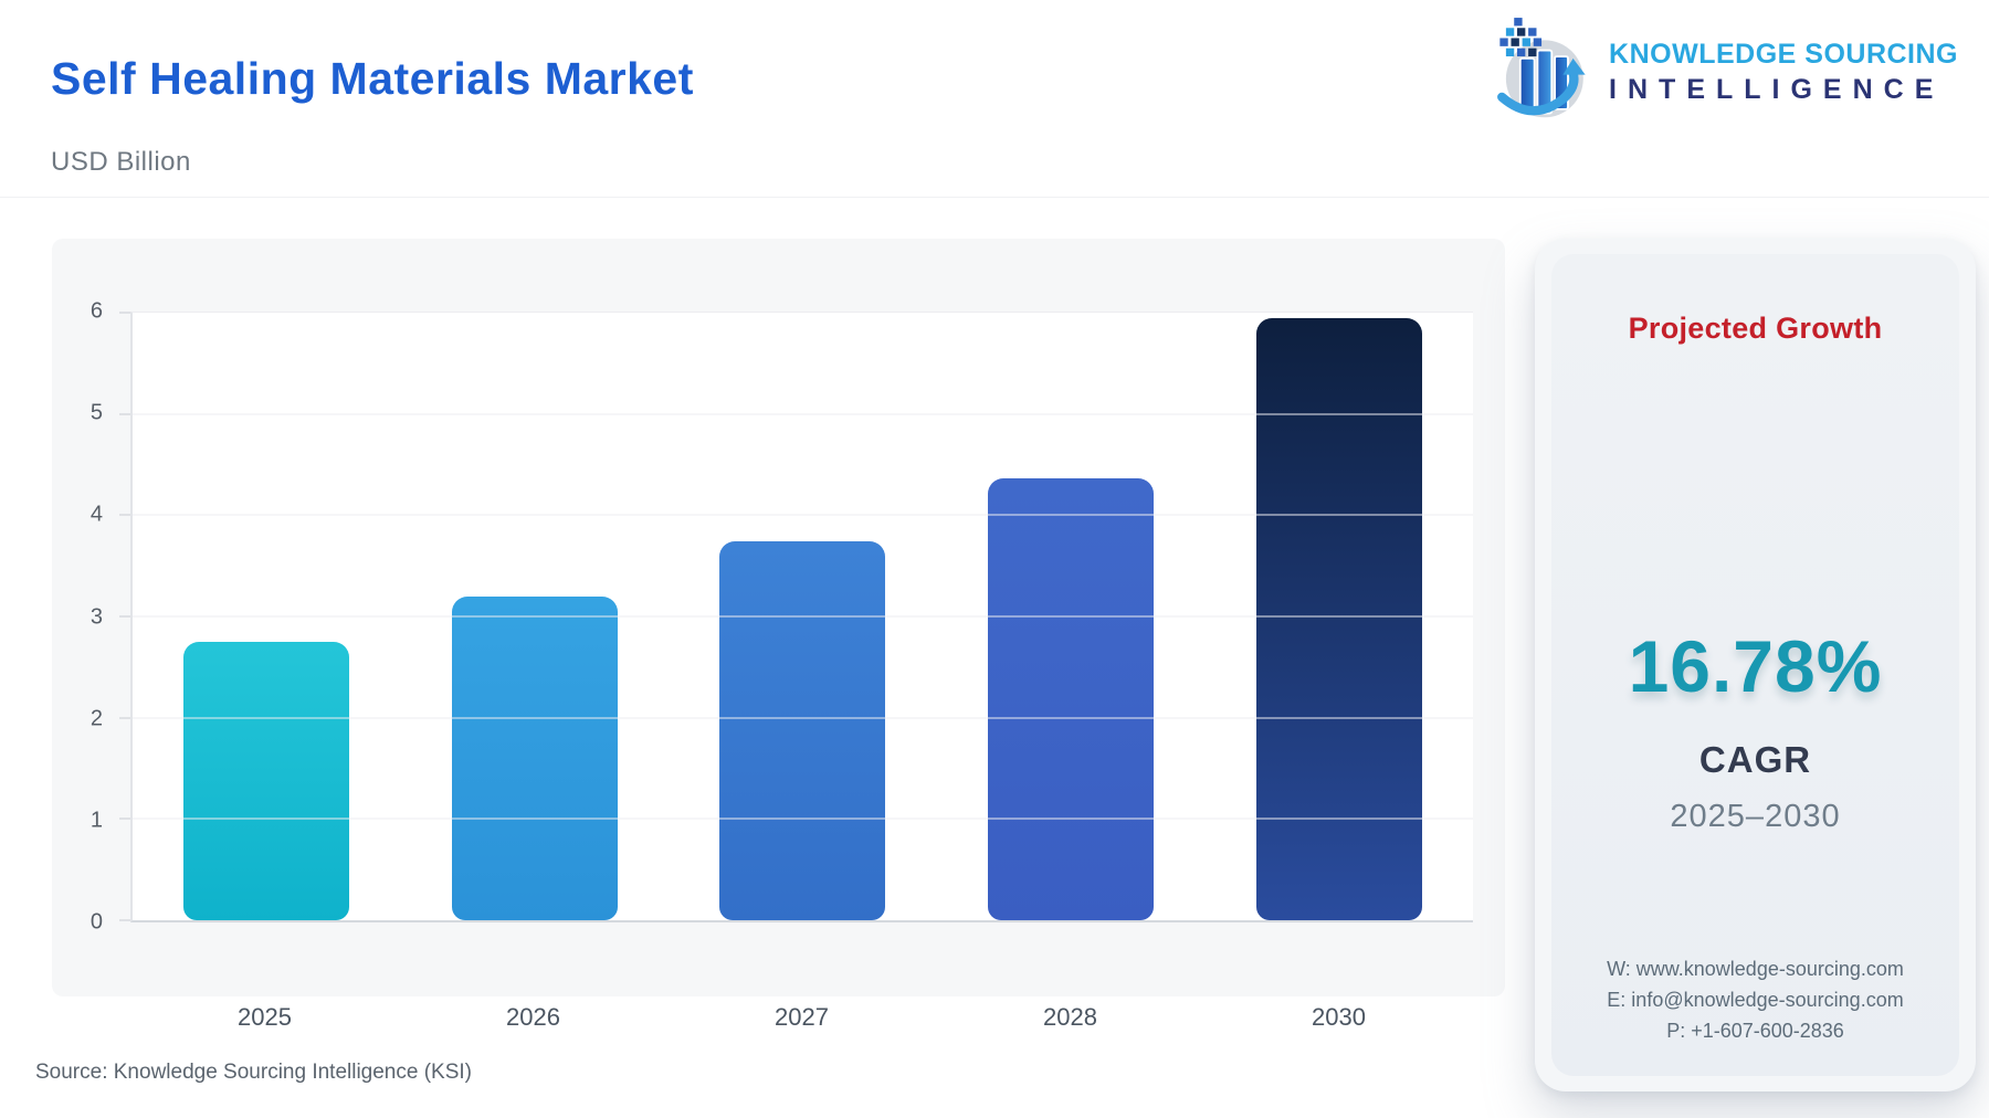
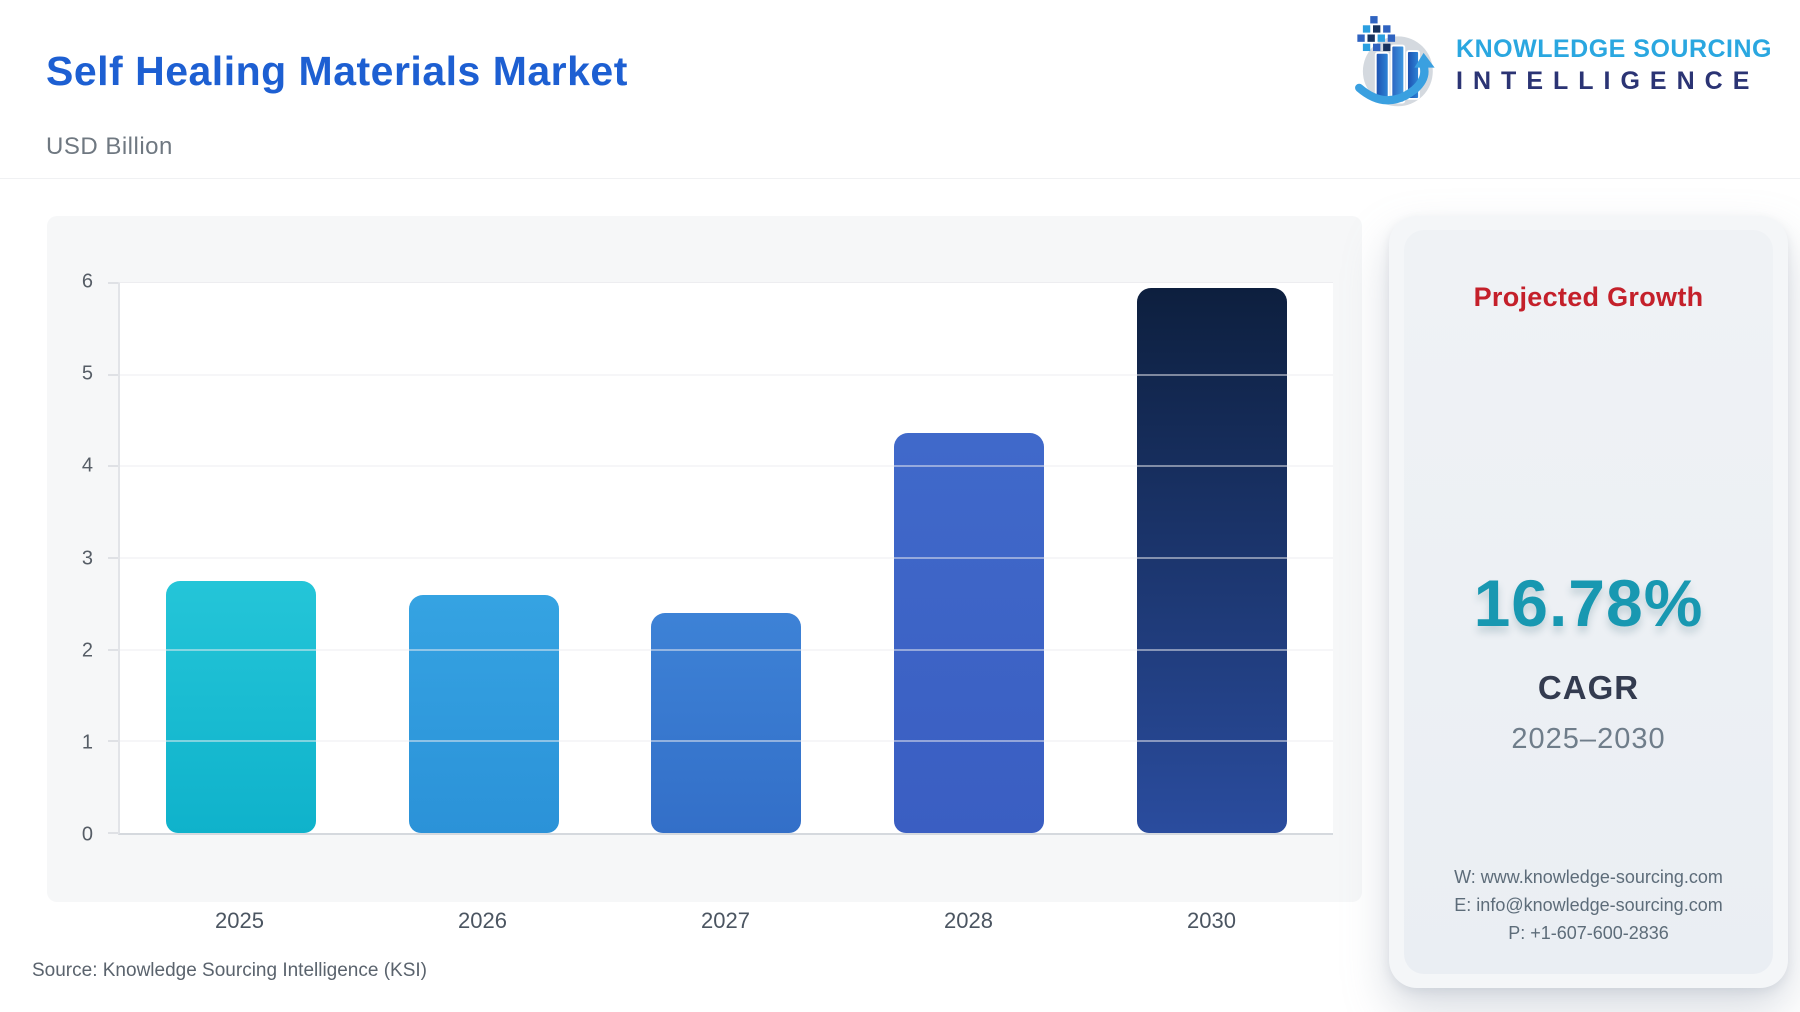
2026: 3.2 -> 2.6
2027: 3.7 -> 2.4
